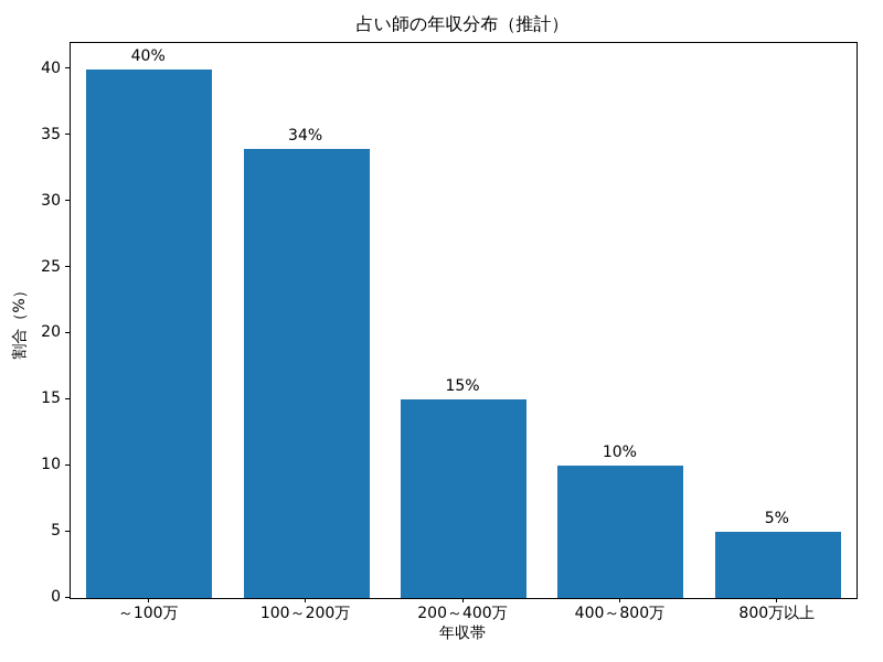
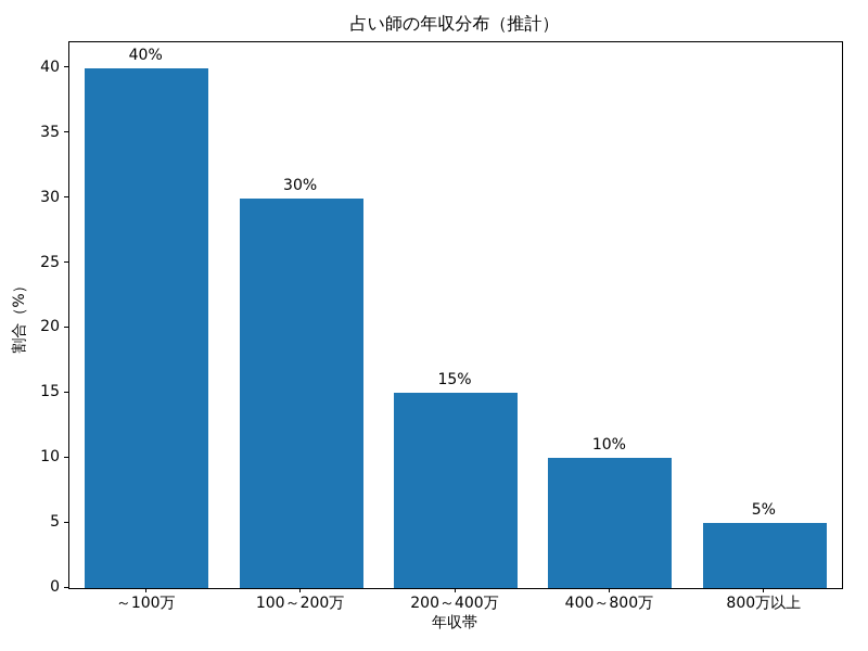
100～200万: 34% -> 30%
